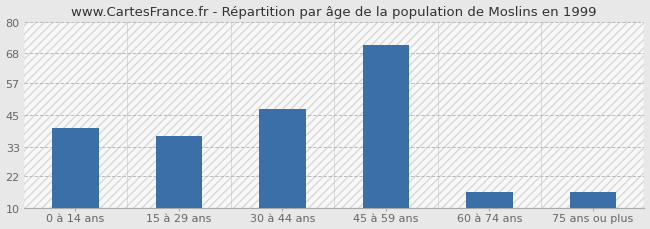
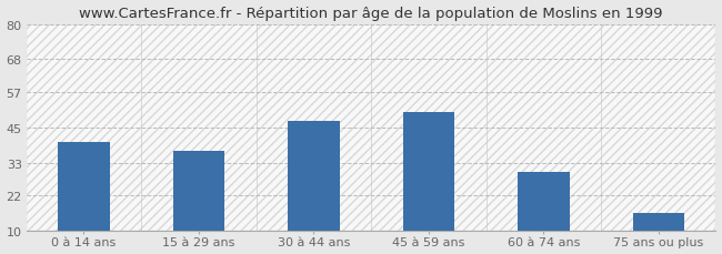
45 à 59 ans: 71 -> 50
60 à 74 ans: 16 -> 30
